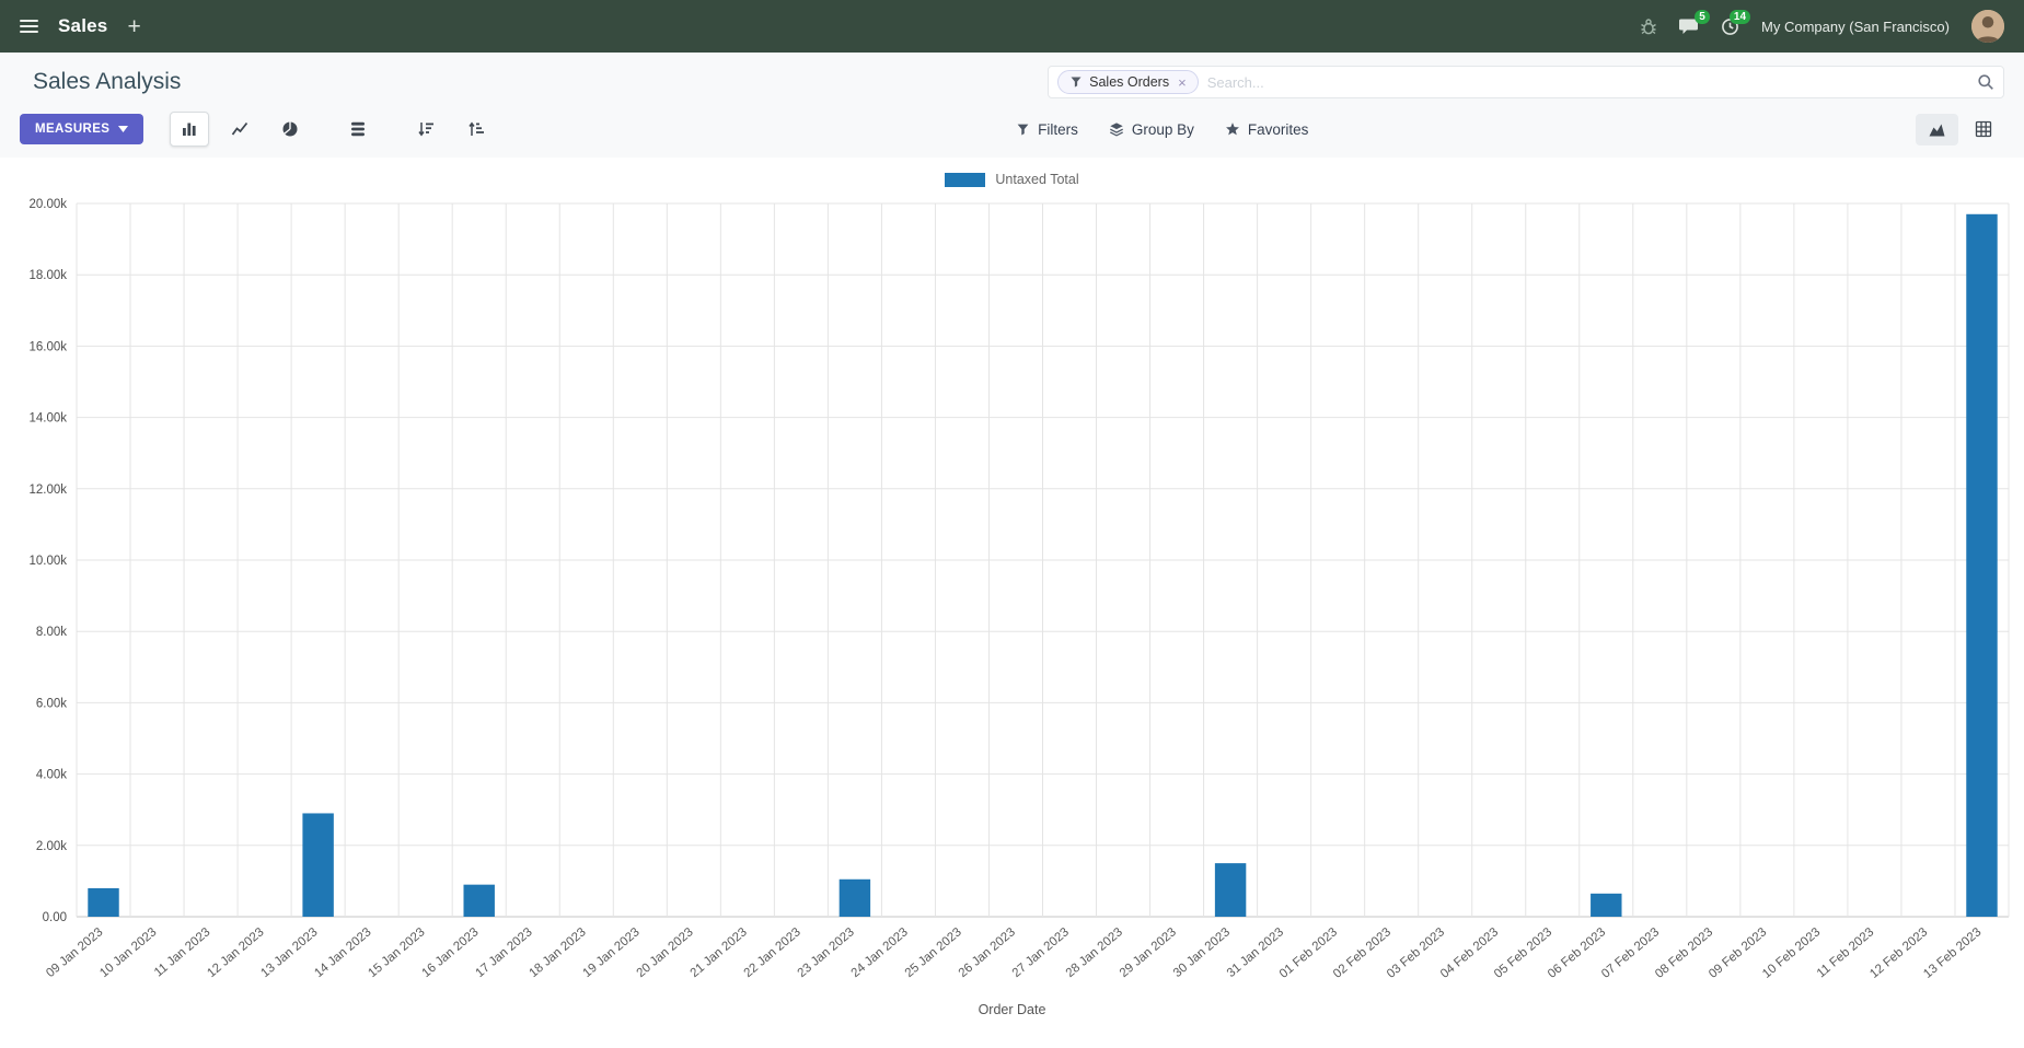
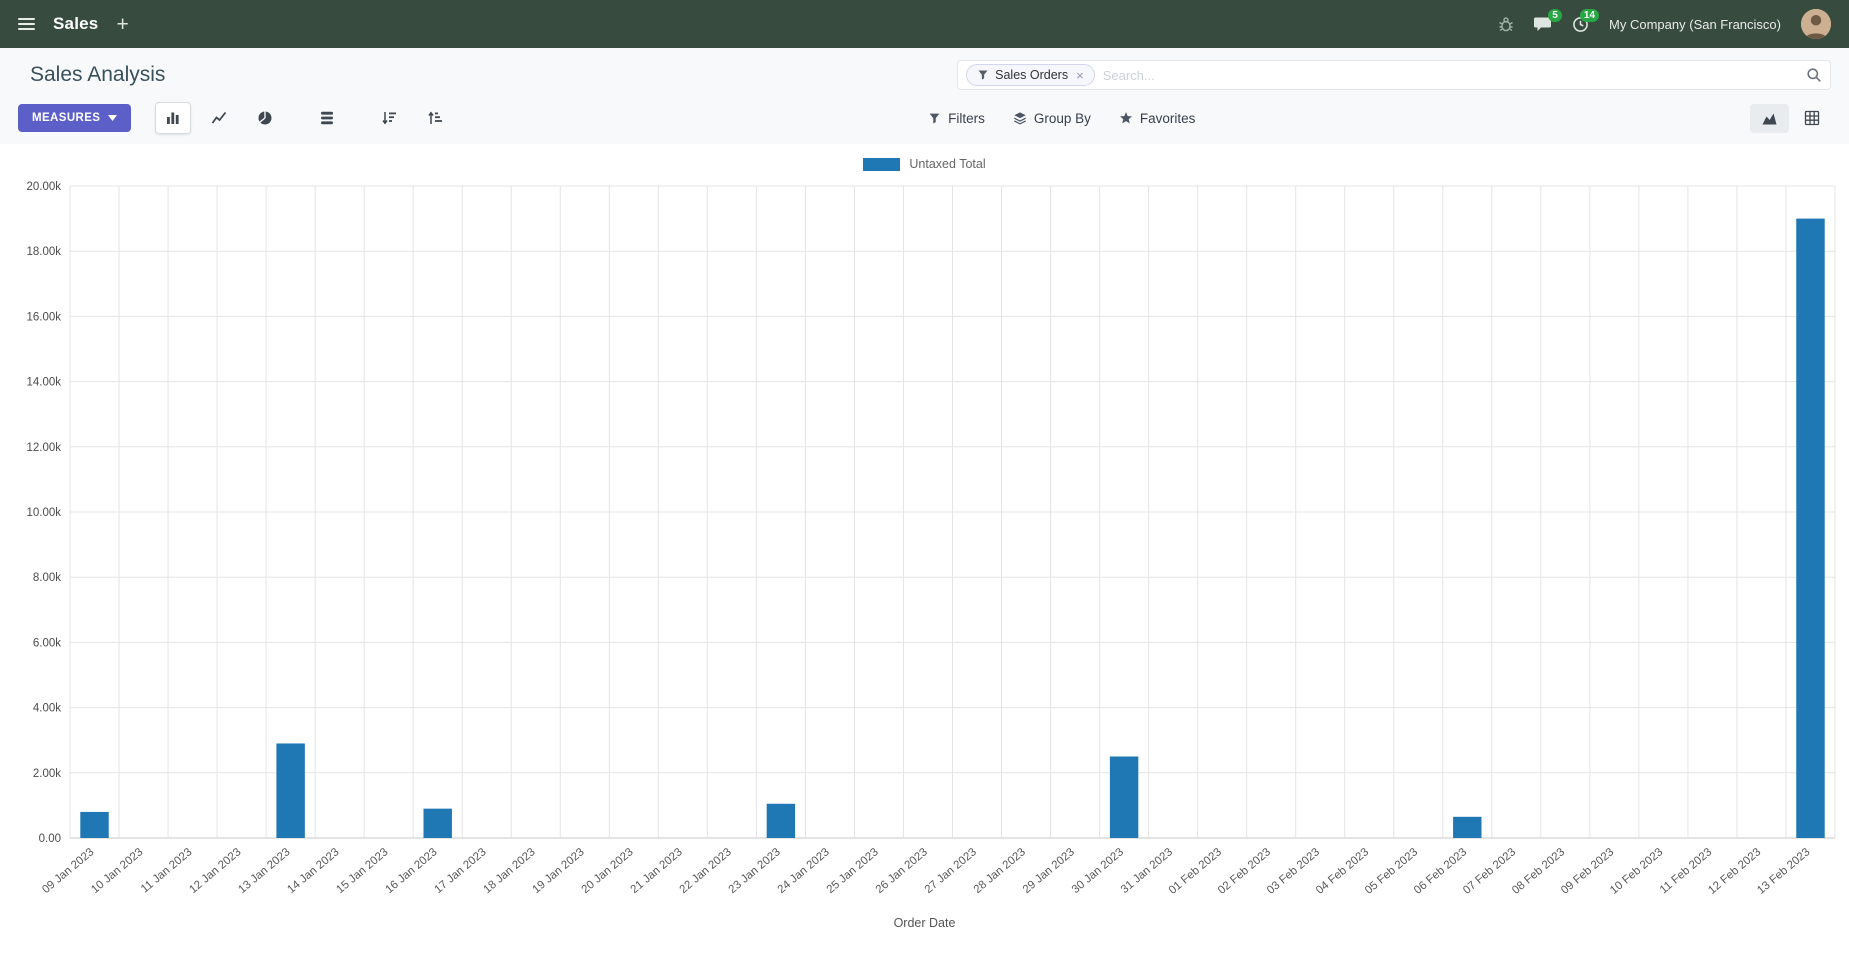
30 Jan 2023: 1.5k -> 2.5k
13 Feb 2023: 19.7k -> 19.0k
